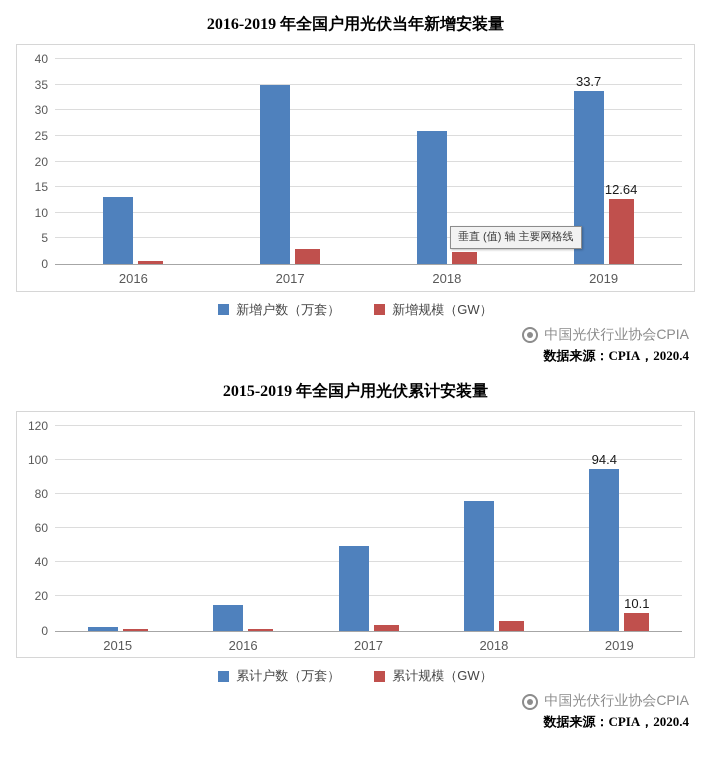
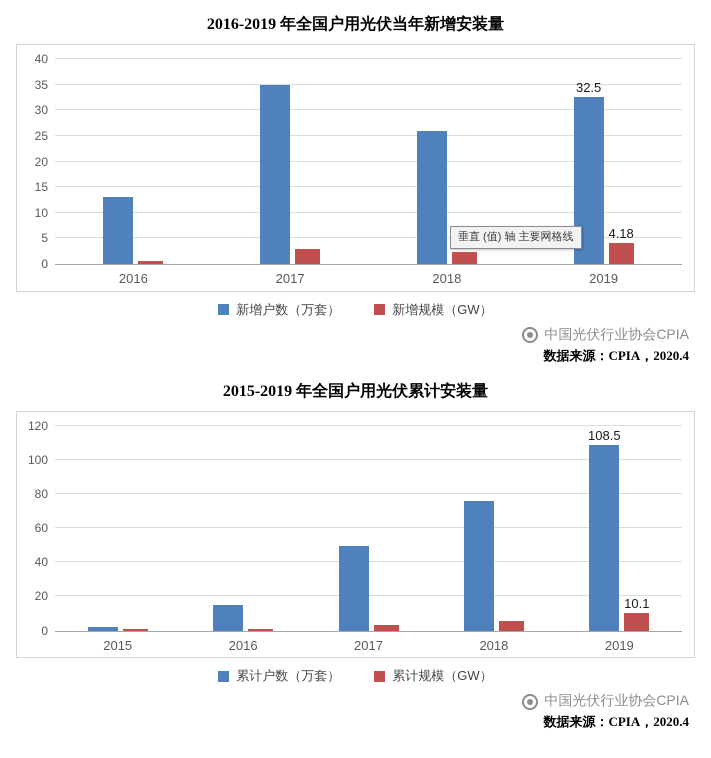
2016-2019 年全国户用光伏当年新增安装量/新增户数（万套）/2019: 33.7 -> 32.5
2016-2019 年全国户用光伏当年新增安装量/新增规模（GW）/2019: 12.64 -> 4.18
2015-2019 年全国户用光伏累计安装量/累计户数（万套）/2019: 94.4 -> 108.5
